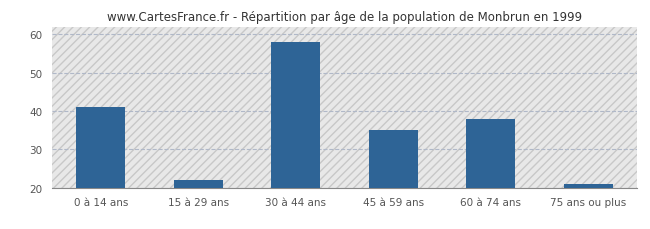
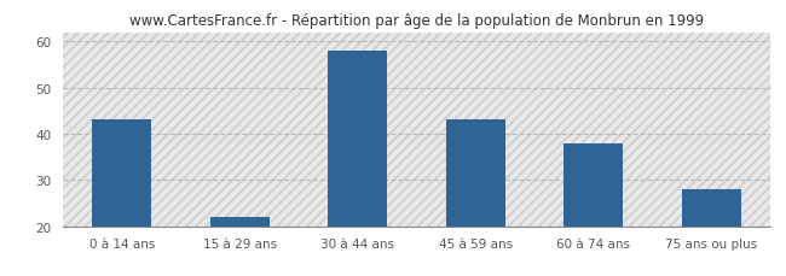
0 à 14 ans: 41 -> 43
45 à 59 ans: 35 -> 43
75 ans ou plus: 21 -> 28
